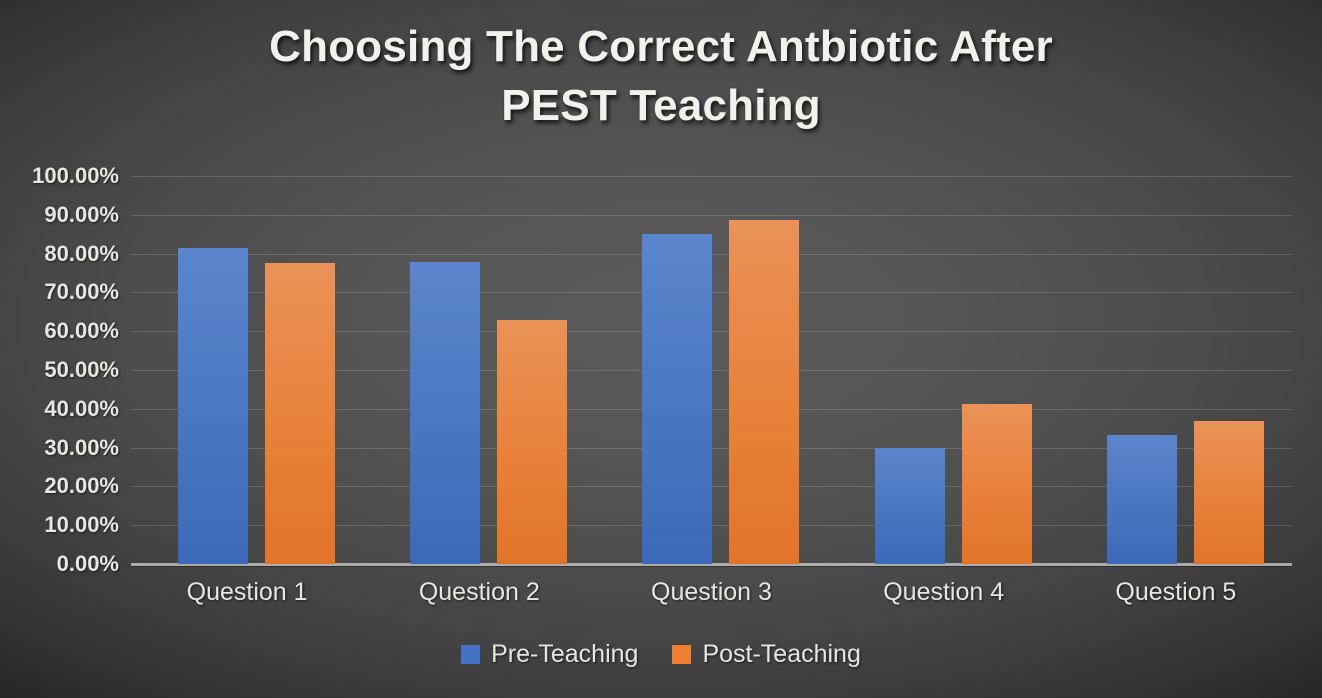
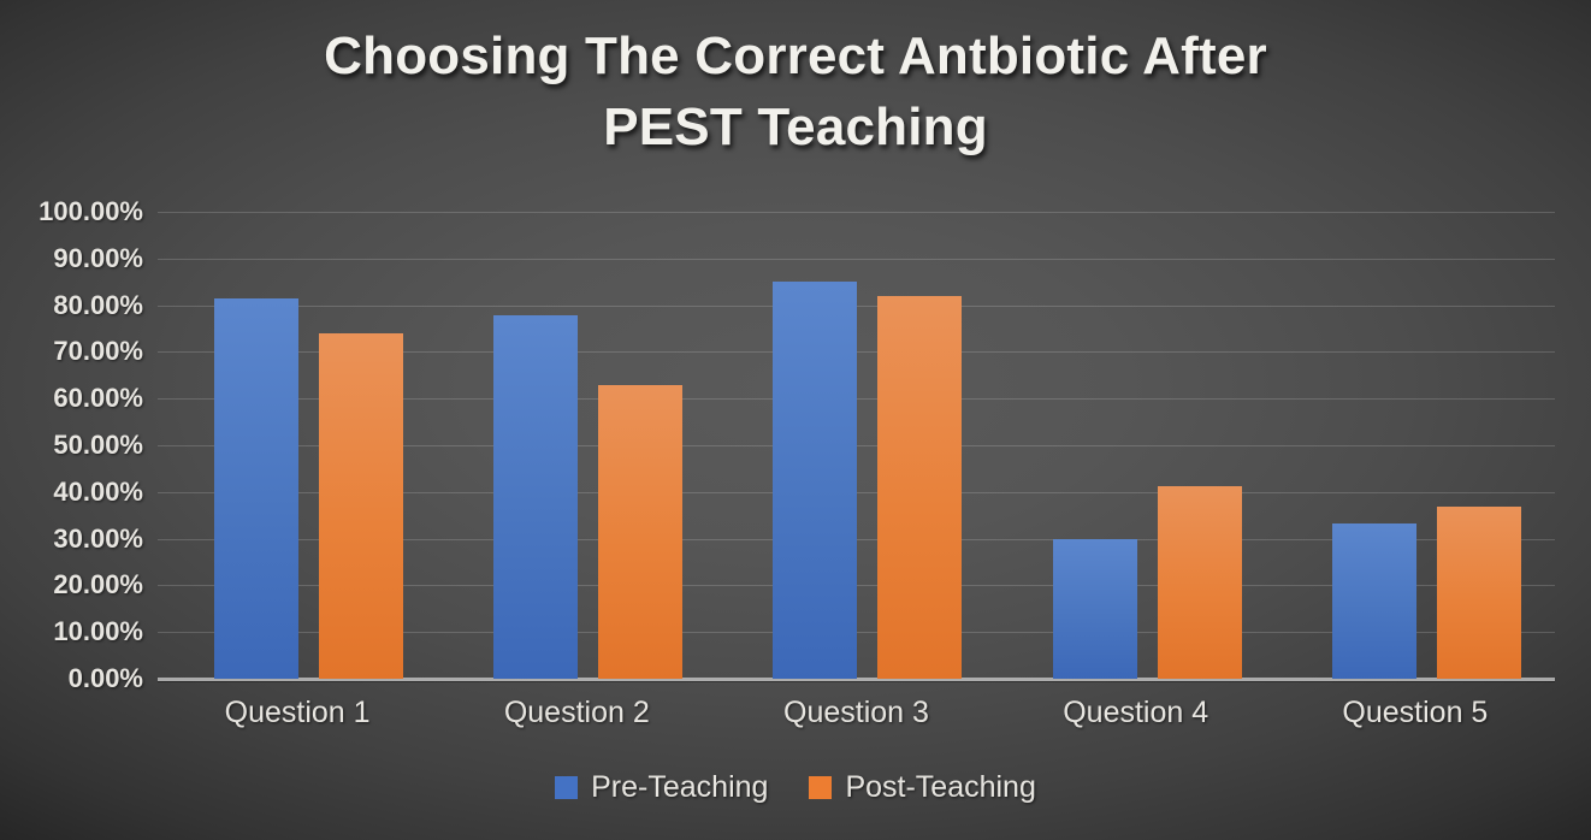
Post-Teaching/Question 1: 78% -> 74%
Post-Teaching/Question 3: 89% -> 82%
